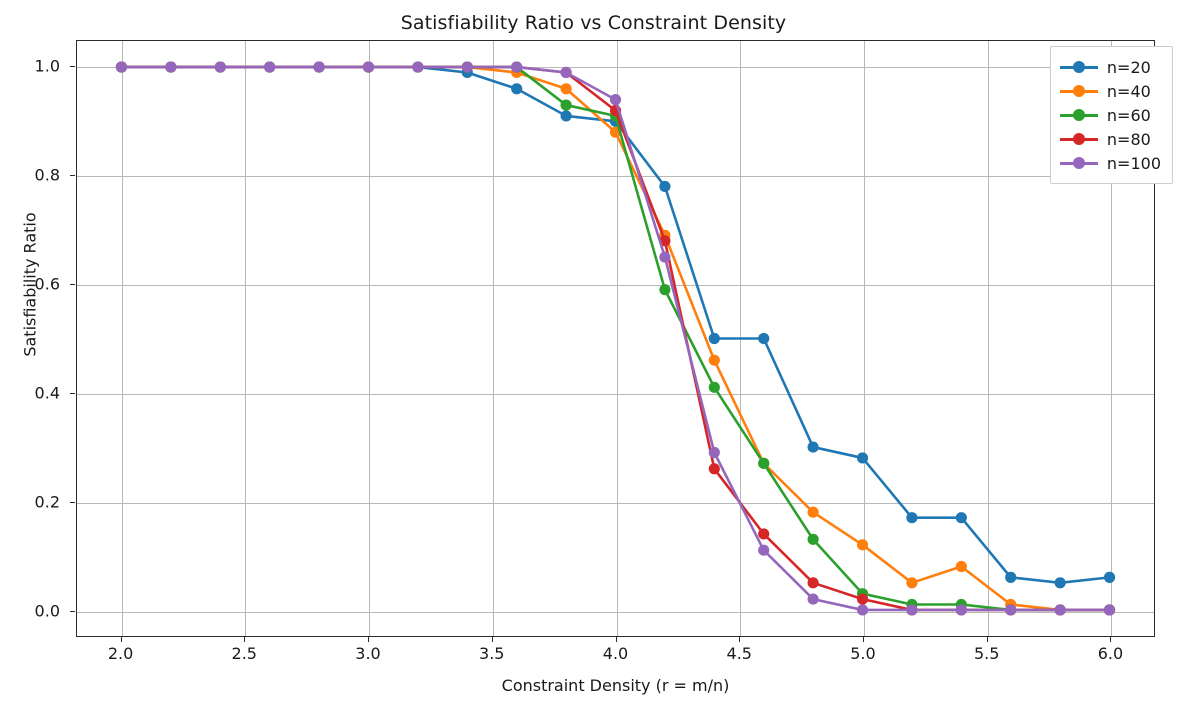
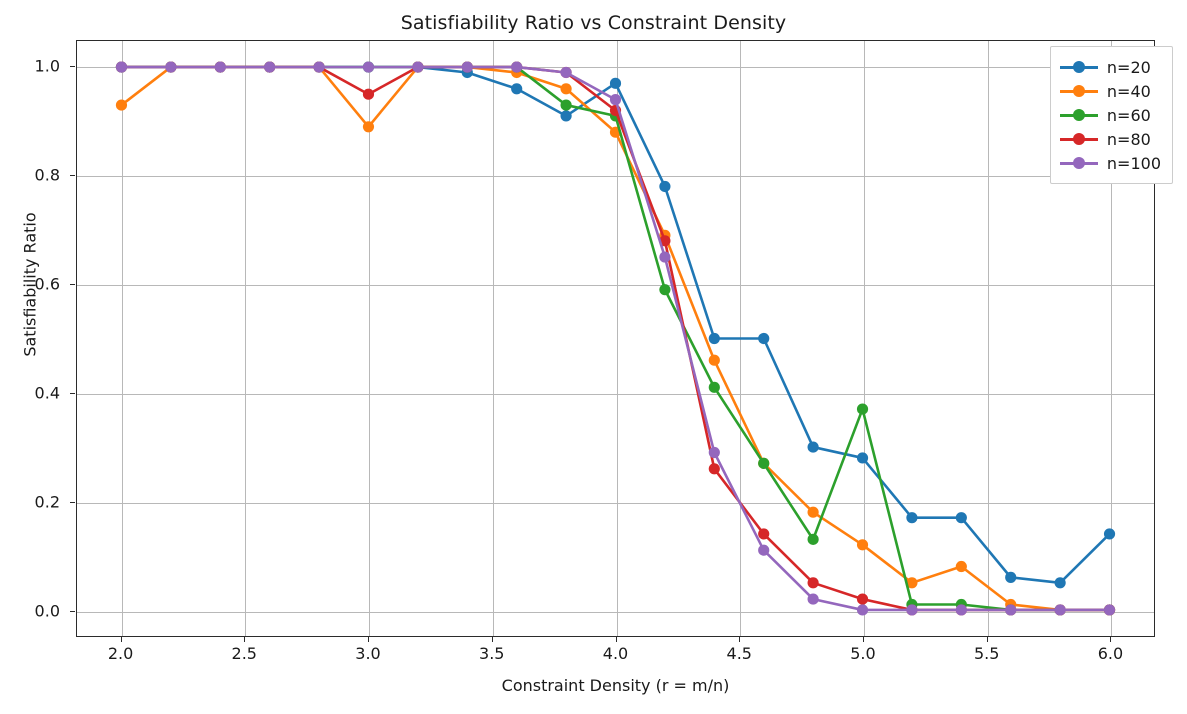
n=40/2.0: 1.00 -> 0.93
n=40/3.0: 1.00 -> 0.89
n=80/3.0: 1.00 -> 0.95
n=20/4.0: 0.90 -> 0.97
n=60/5.0: 0.03 -> 0.37
n=20/6.0: 0.06 -> 0.14
